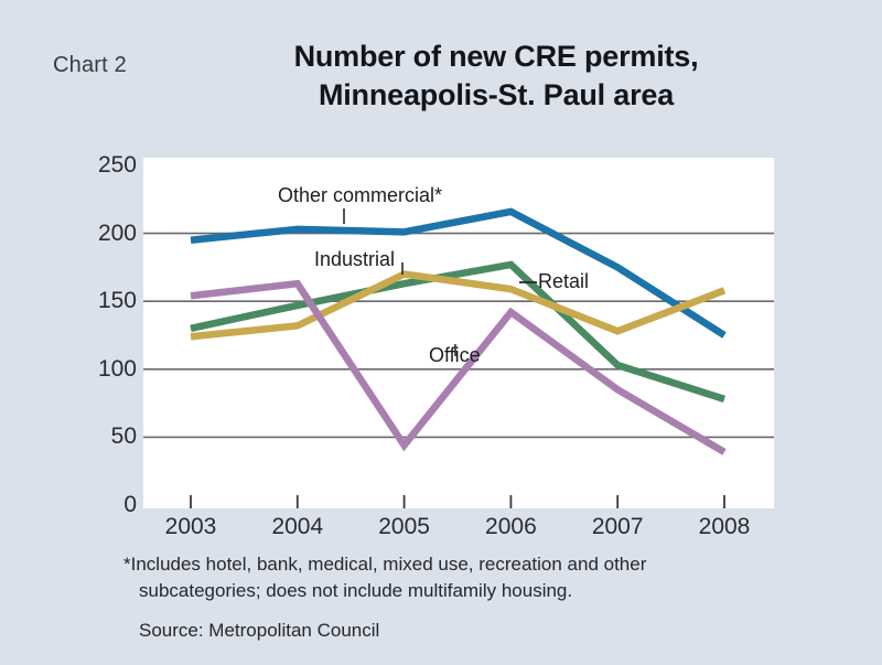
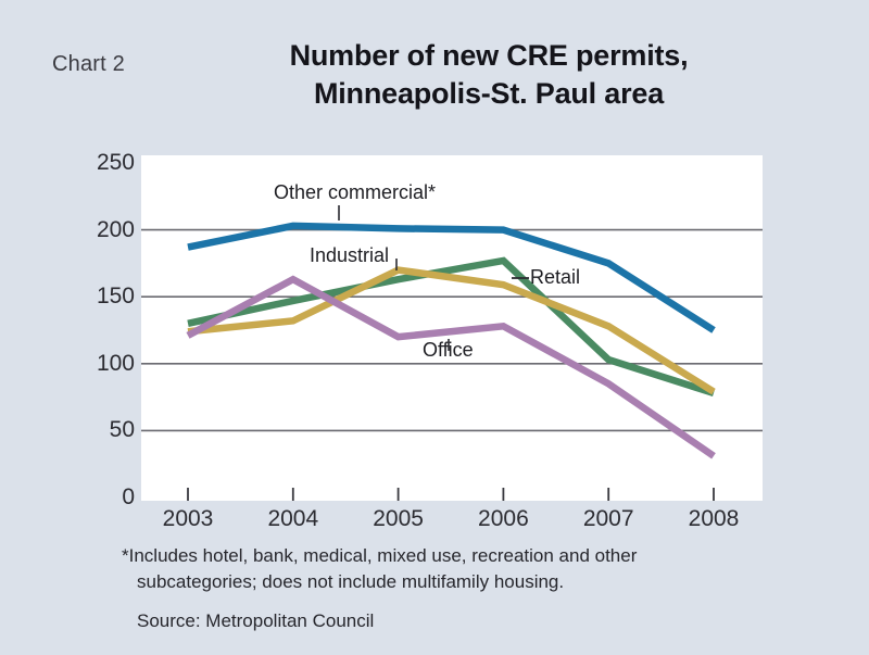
Other commercial*/2003: 195 -> 187
Office/2003: 154 -> 121
Office/2005: 44 -> 120
Other commercial*/2006: 216 -> 200
Office/2006: 142 -> 128
Industrial/2008: 158 -> 79
Office/2008: 39 -> 31
